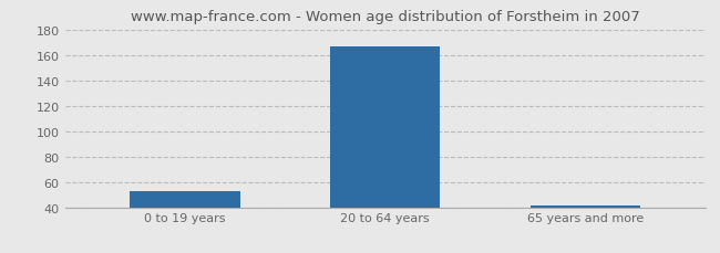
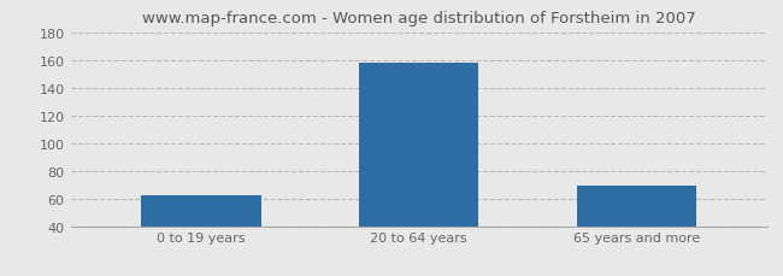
0 to 19 years: 53 -> 62
20 to 64 years: 167 -> 158
65 years and more: 41 -> 69
